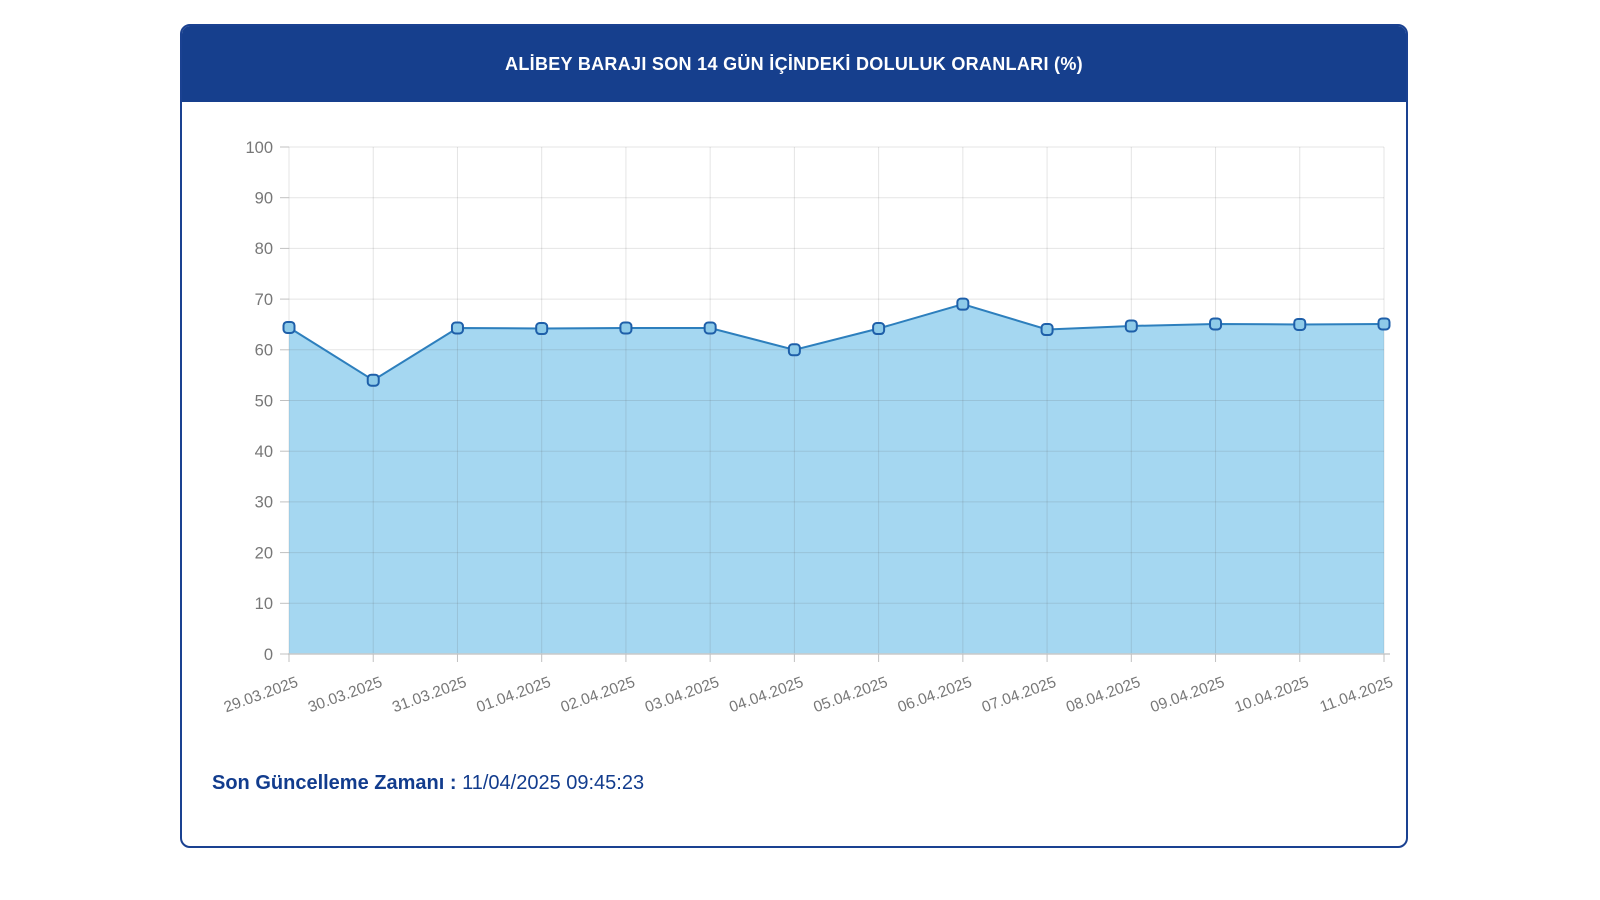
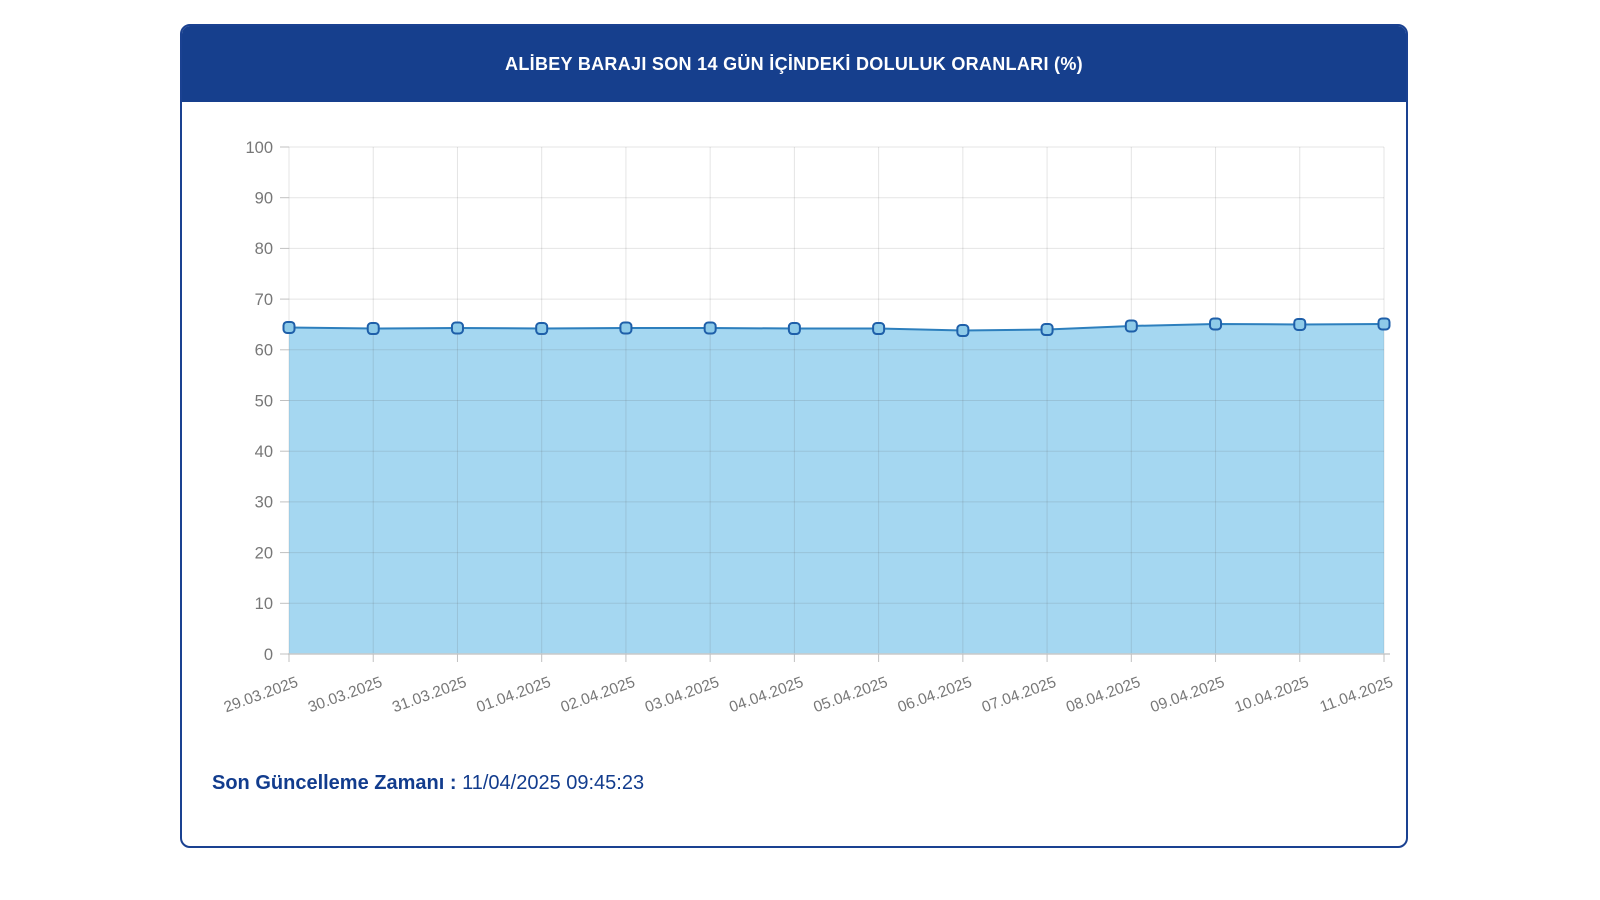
30.03.2025: 54 -> 64
04.04.2025: 60 -> 64
06.04.2025: 69 -> 64
